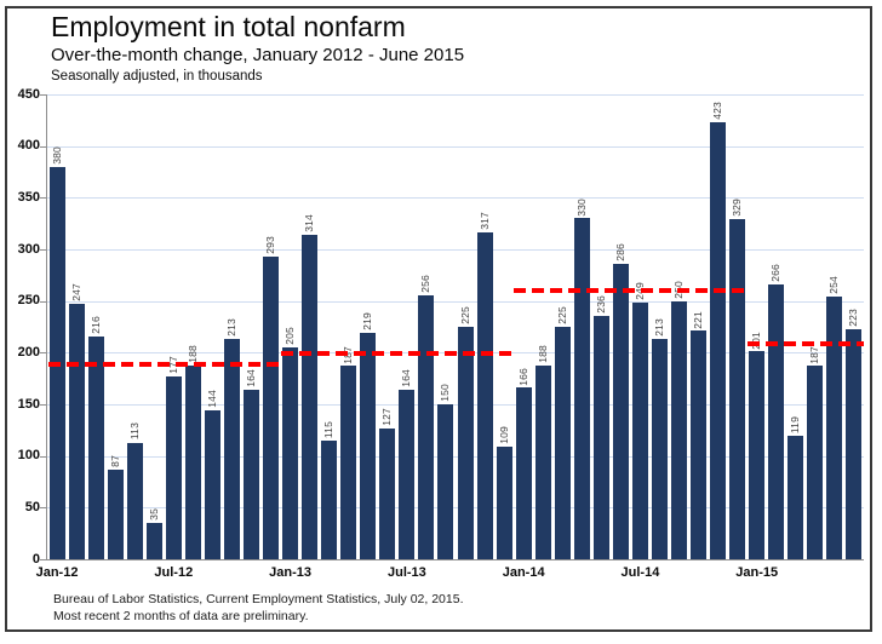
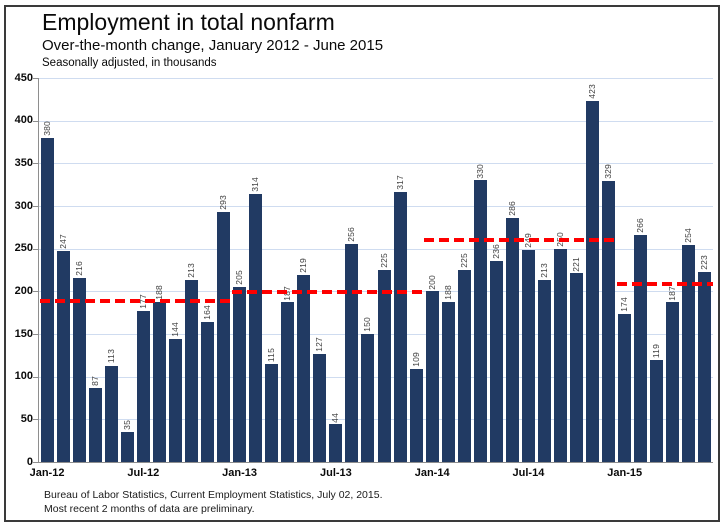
Jul-13: 164 -> 44
Jan-14: 166 -> 200
Jan-15: 201 -> 174
